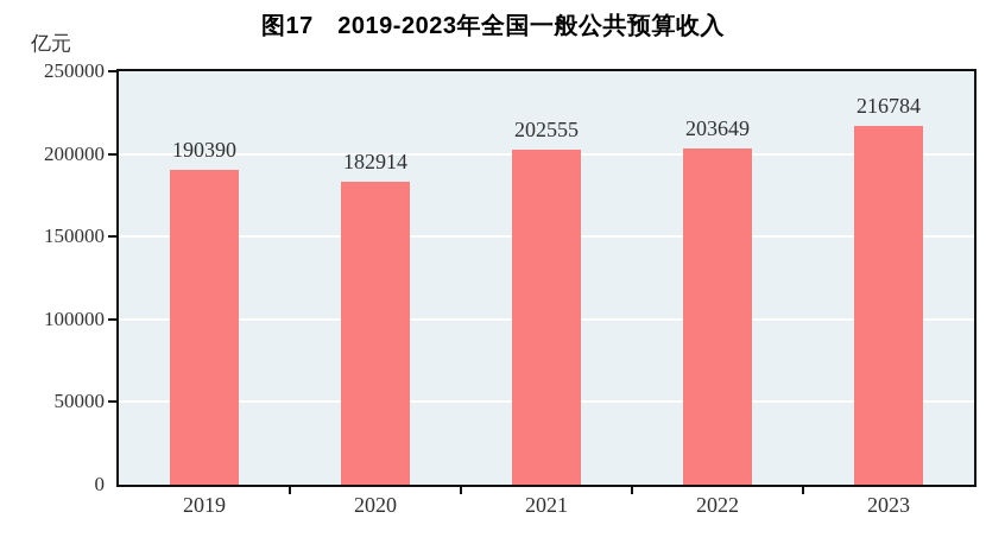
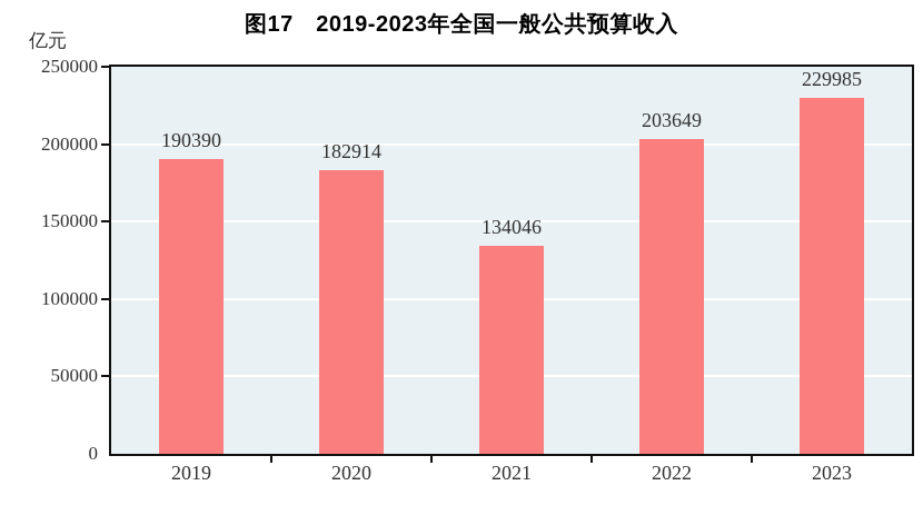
2021: 202555 -> 134046
2023: 216784 -> 229985
